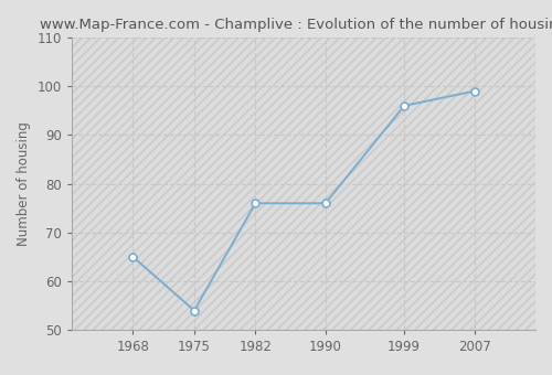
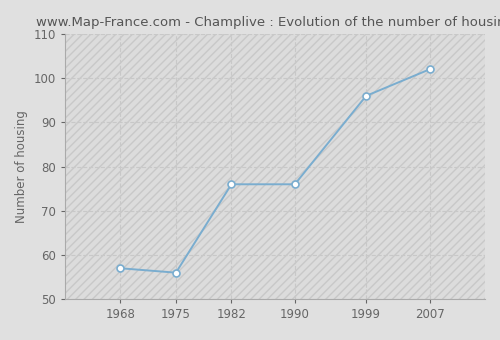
1968: 65 -> 57
1975: 54 -> 56
2007: 99 -> 102
